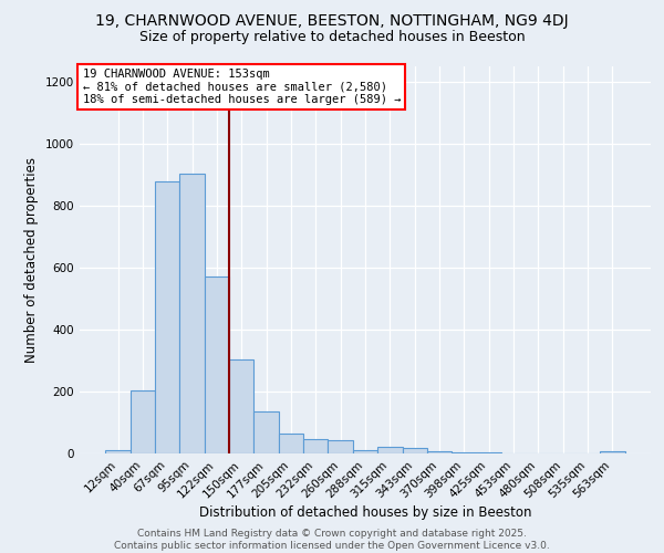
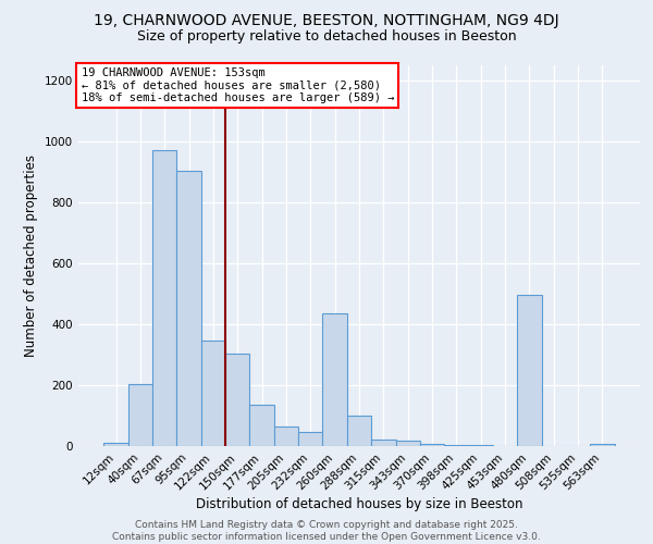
67sqm: 880 -> 970
122sqm: 570 -> 345
260sqm: 42 -> 435
288sqm: 10 -> 100
480sqm: 1 -> 495
